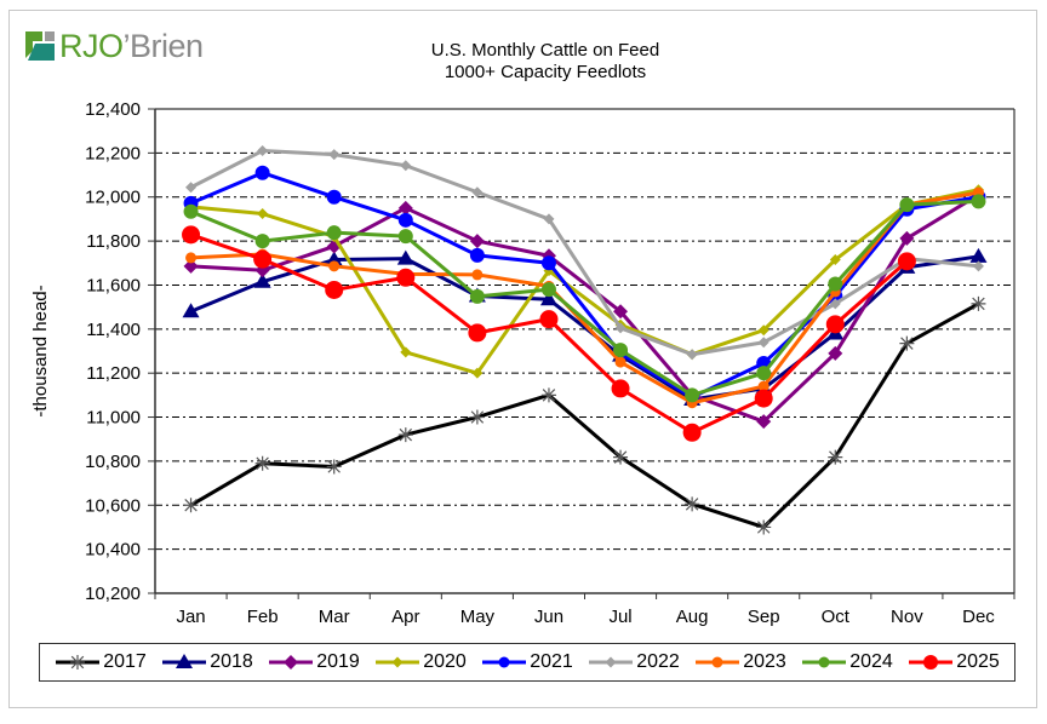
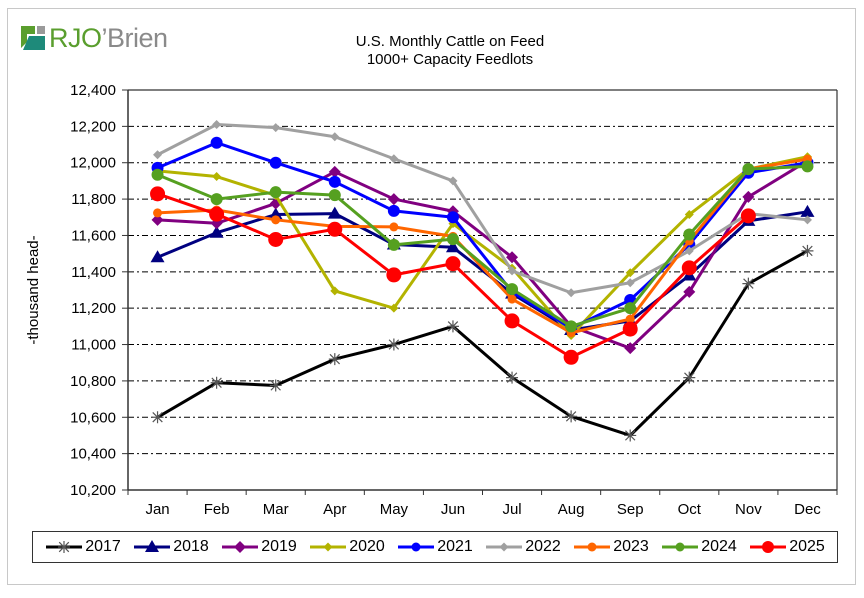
2020/Aug: 11280 -> 11050
